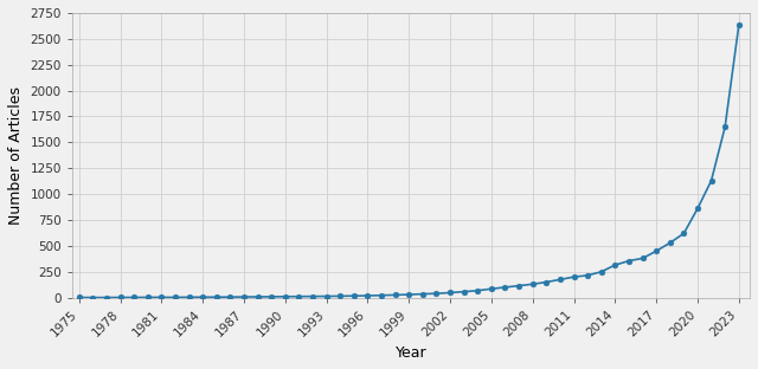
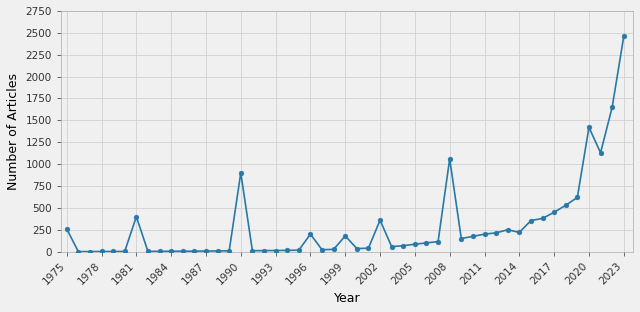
1975: 0 -> 260
1981: 0 -> 400
1990: 10 -> 900
1996: 20 -> 200
1999: 30 -> 180
2002: 50 -> 360
2008: 130 -> 1060
2014: 320 -> 220
2020: 860 -> 1420
2023: 2630 -> 2460
